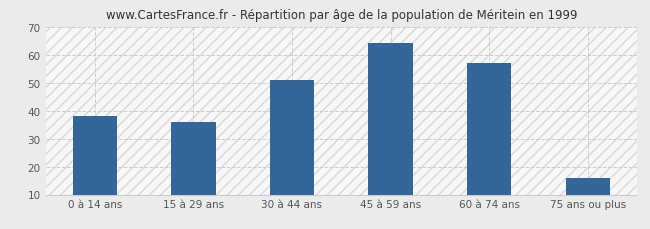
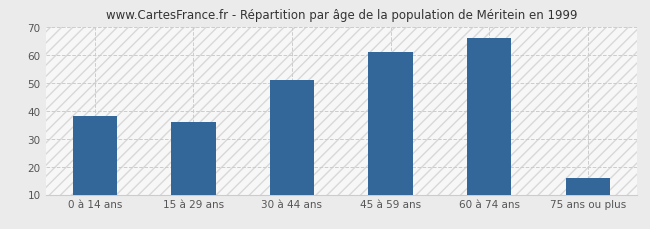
45 à 59 ans: 64 -> 61
60 à 74 ans: 57 -> 66
